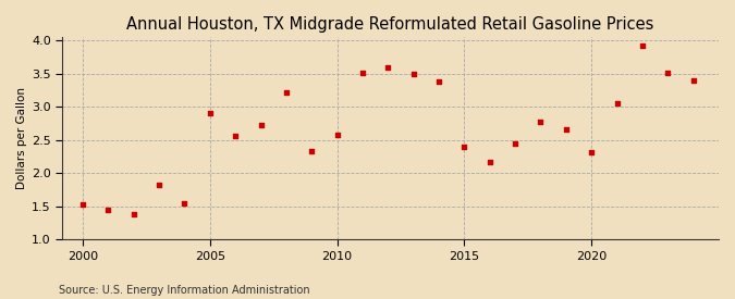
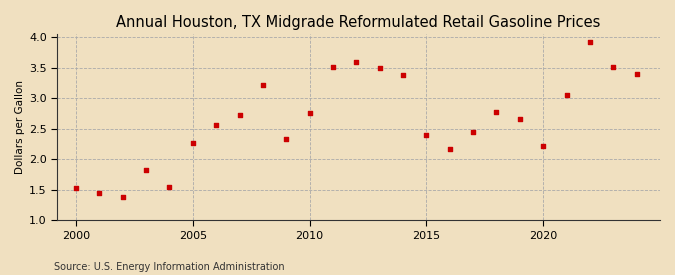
2005: 2.90 -> 2.27
2010: 2.58 -> 2.76
2020: 2.32 -> 2.22
